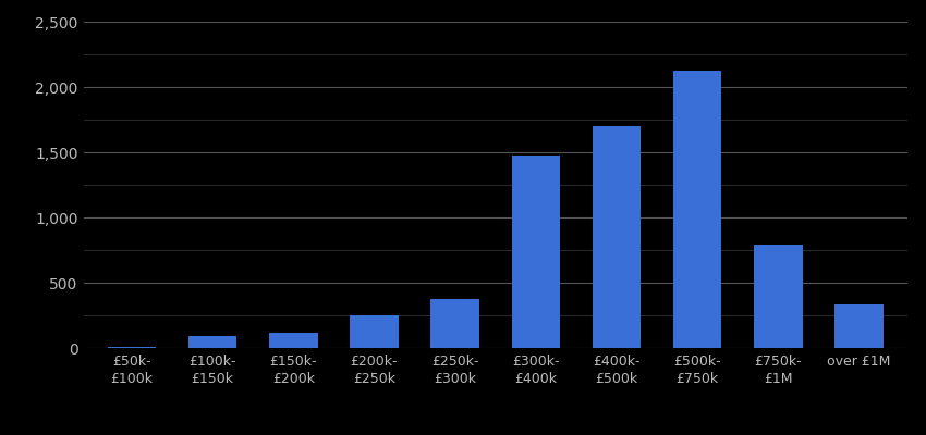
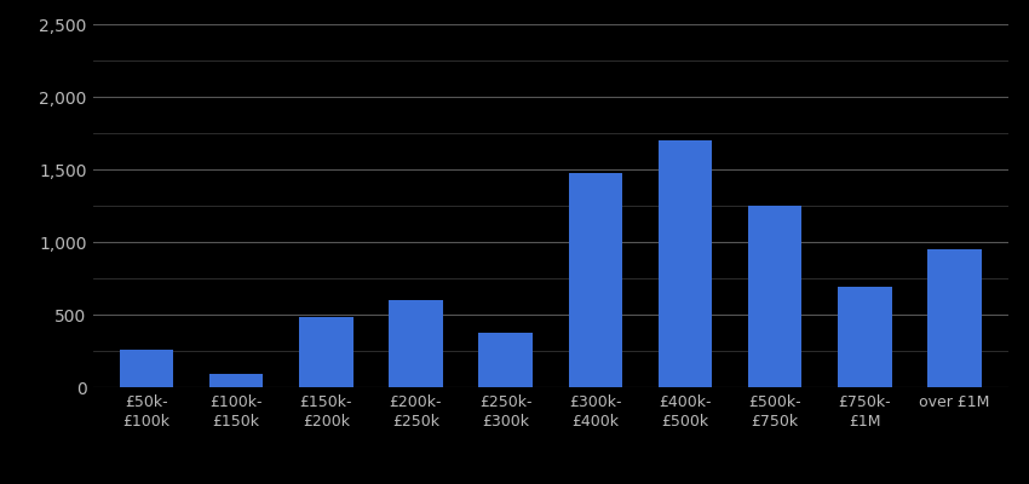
£50k- £100k: 10 -> 260
£150k- £200k: 120 -> 480
£200k- £250k: 250 -> 600
£500k- £750k: 2,120 -> 1,250
£750k- £1M: 790 -> 690
over £1M: 330 -> 950
